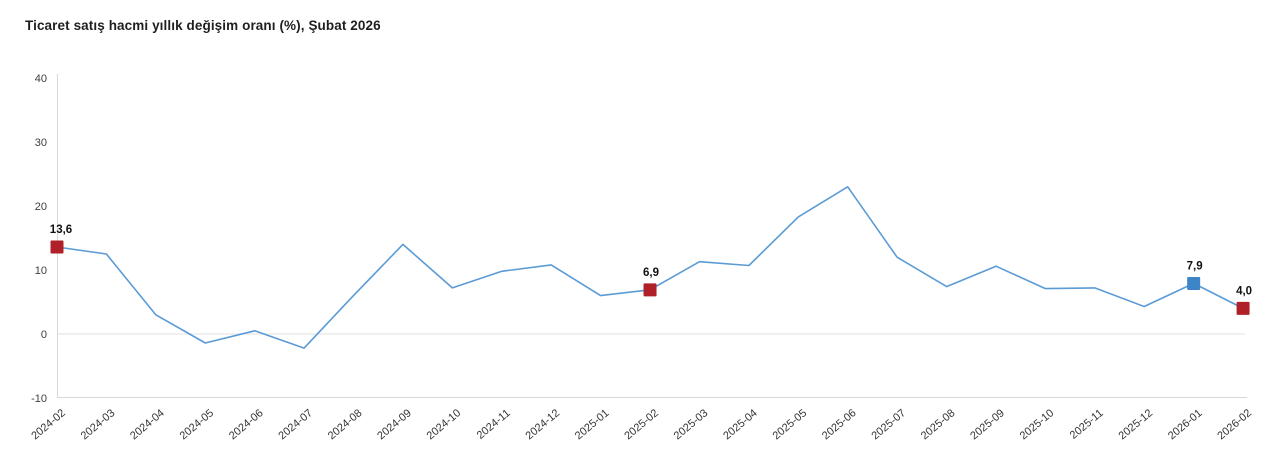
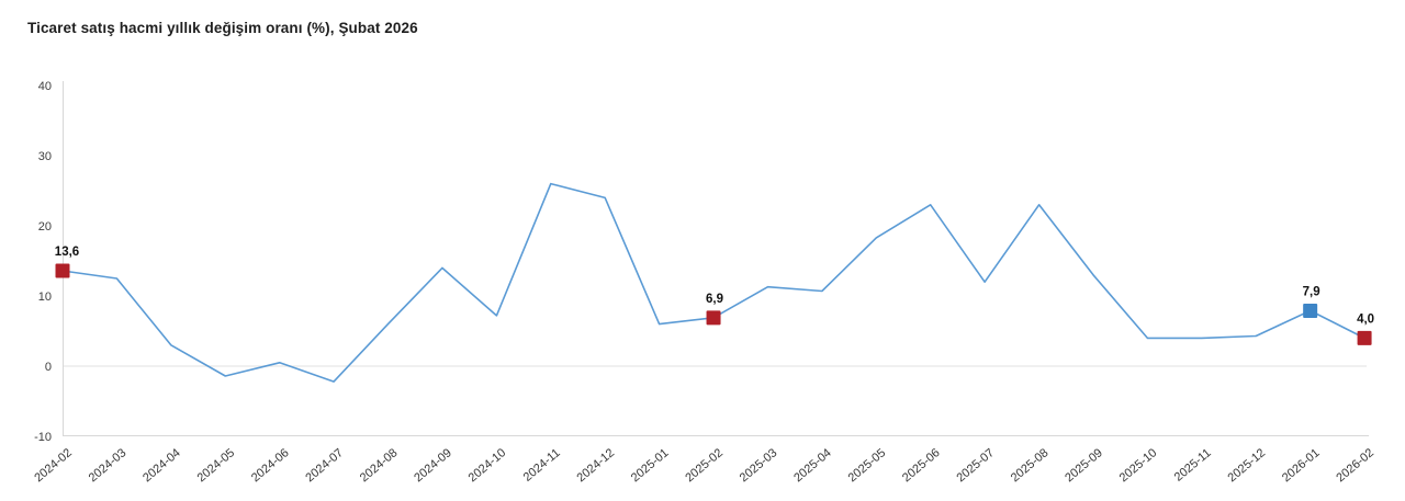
2024-11: 10 -> 26
2024-12: 11 -> 24
2025-08: 7 -> 23
2025-09: 11 -> 13
2025-10: 7 -> 4
2025-11: 7 -> 4
